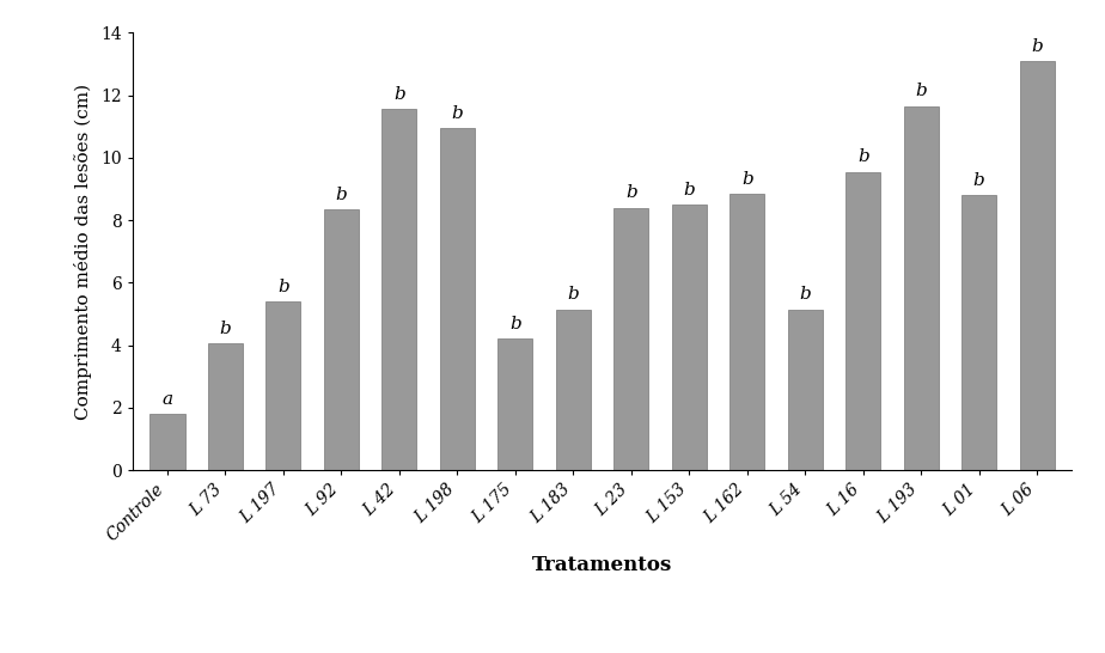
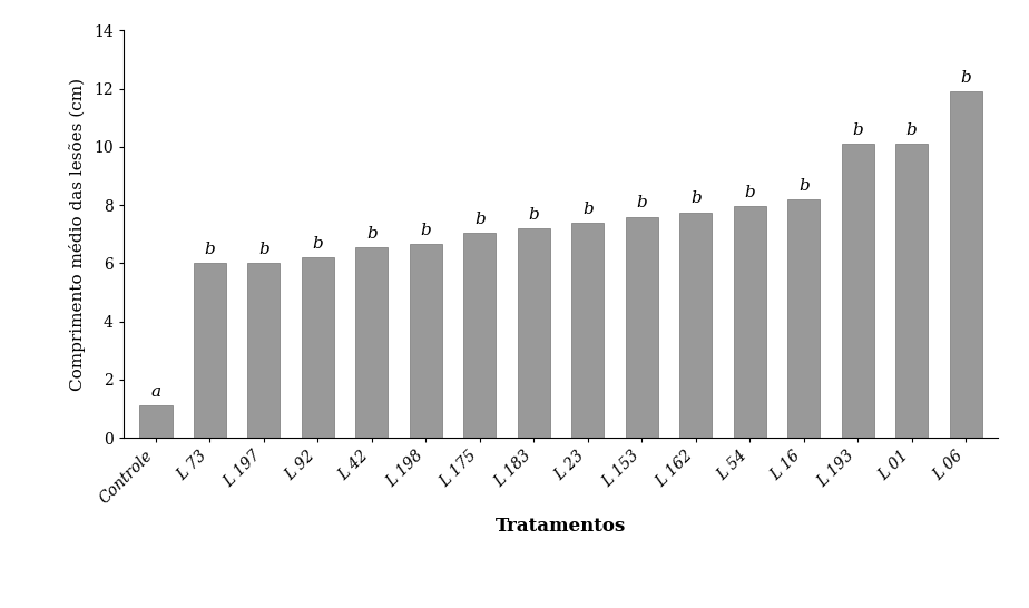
Controle: 1.80 -> 1.10
L 73: 4.05 -> 6.00
L 197: 5.40 -> 6.00
L 92: 8.35 -> 6.20
L 42: 11.55 -> 6.55
L 198: 10.95 -> 6.65
L 175: 4.20 -> 7.05
L 183: 5.15 -> 7.20
L 23: 8.40 -> 7.40
L 153: 8.50 -> 7.60
L 162: 8.85 -> 7.75
L 54: 5.15 -> 7.95
L 16: 9.55 -> 8.20
L 193: 11.65 -> 10.10
L 01: 8.80 -> 10.10
L 06: 13.10 -> 11.90
